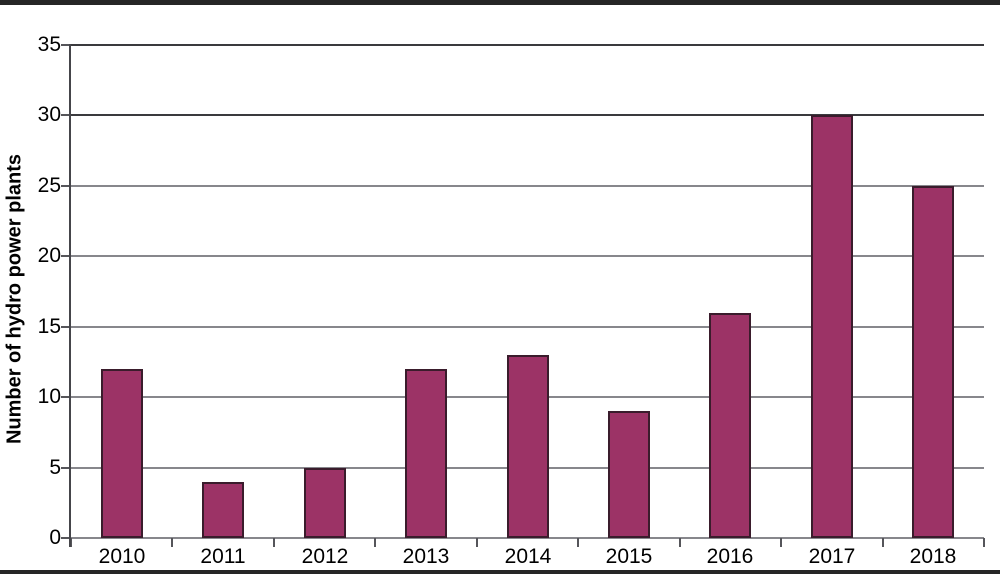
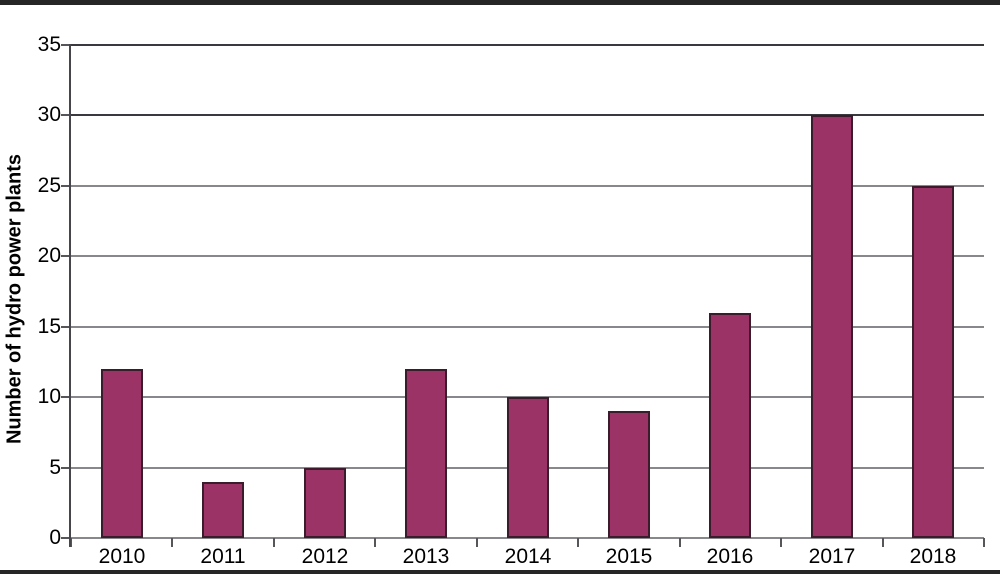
2014: 13 -> 10
